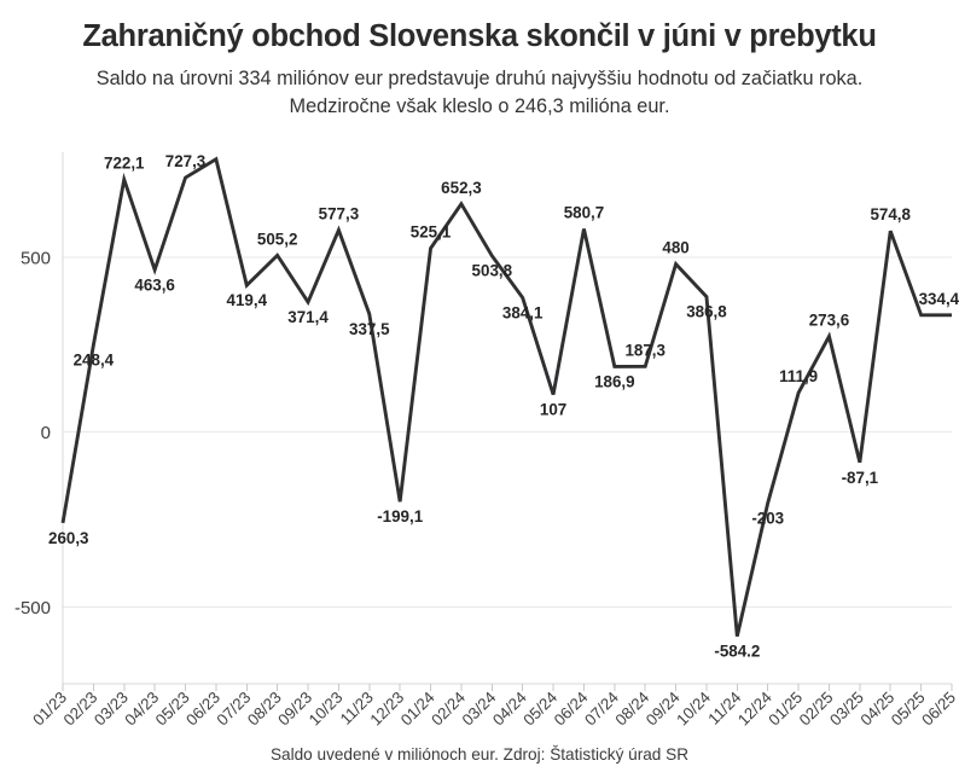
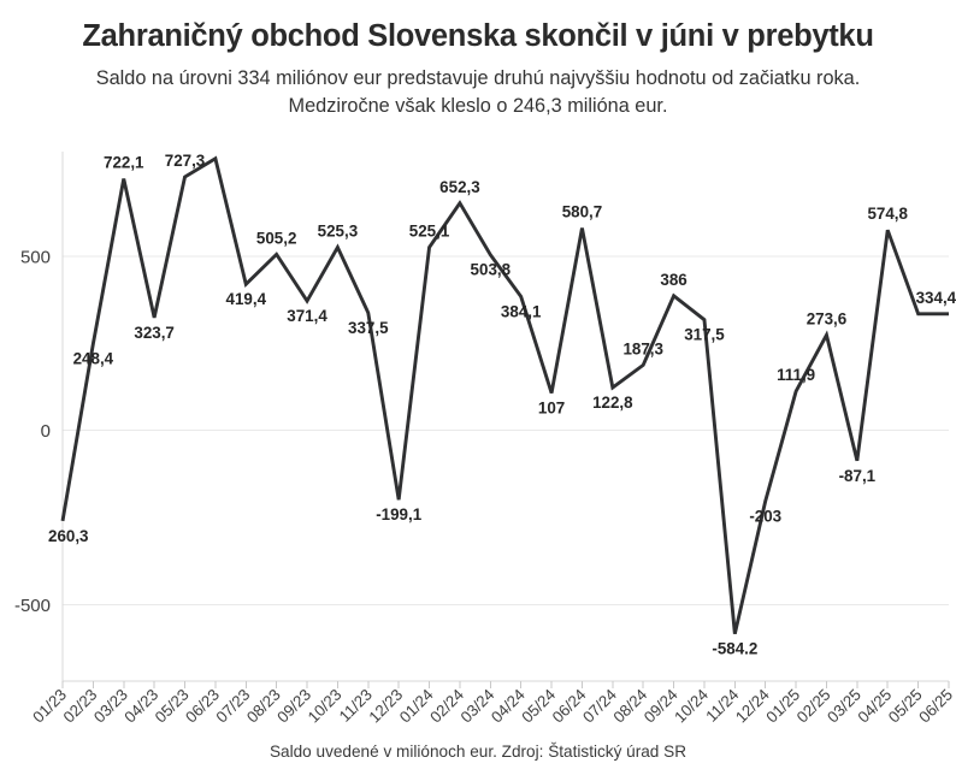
04/23: 463,6 -> 323,7
10/23: 577,3 -> 525,3
07/24: 186,9 -> 122,8
09/24: 480 -> 386
10/24: 386,8 -> 317,5
